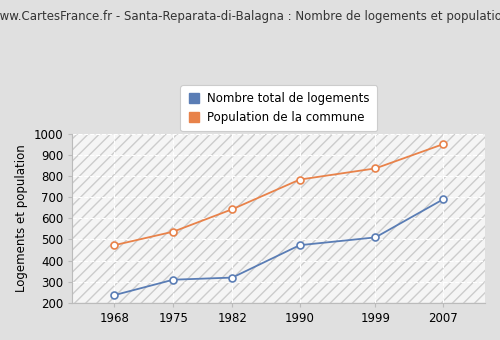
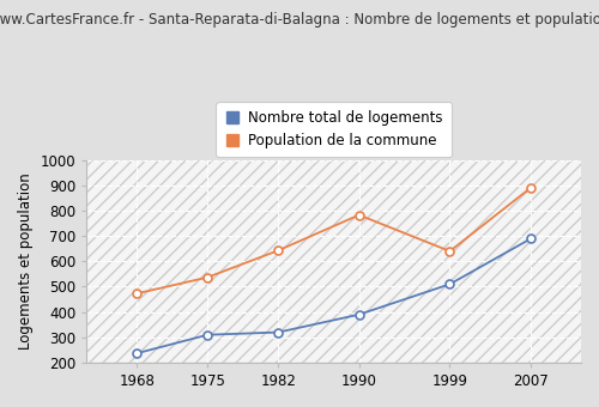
Nombre total de logements/1990: 473 -> 390
Population de la commune/1999: 836 -> 640
Population de la commune/2007: 950 -> 890
